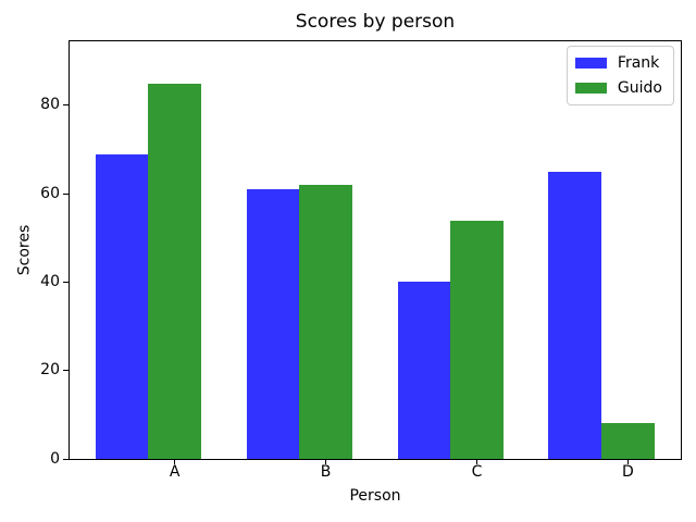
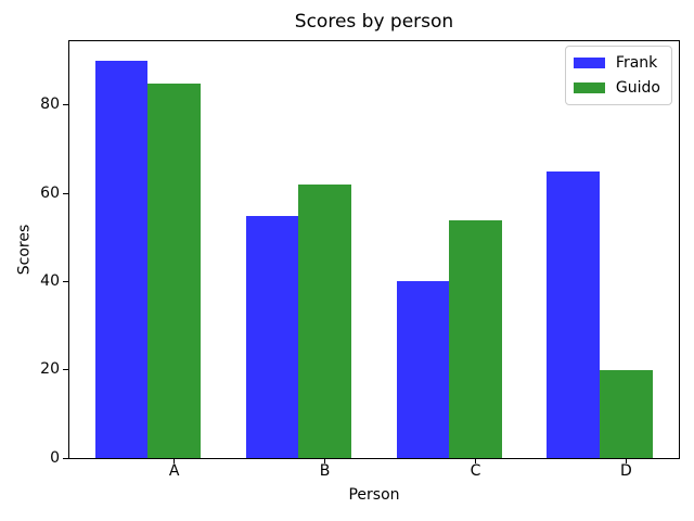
Frank/A: 69 -> 90
Frank/B: 61 -> 55
Guido/D: 8 -> 20
